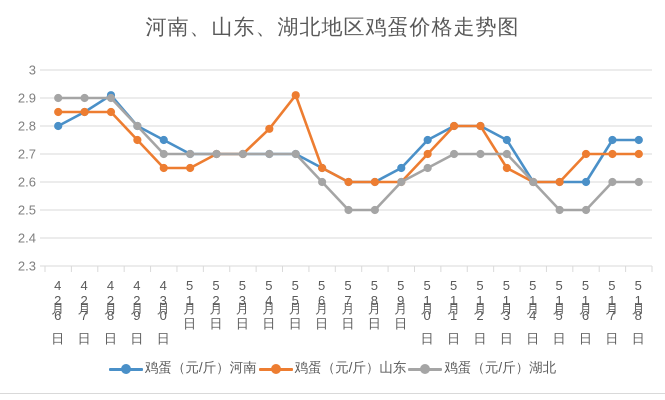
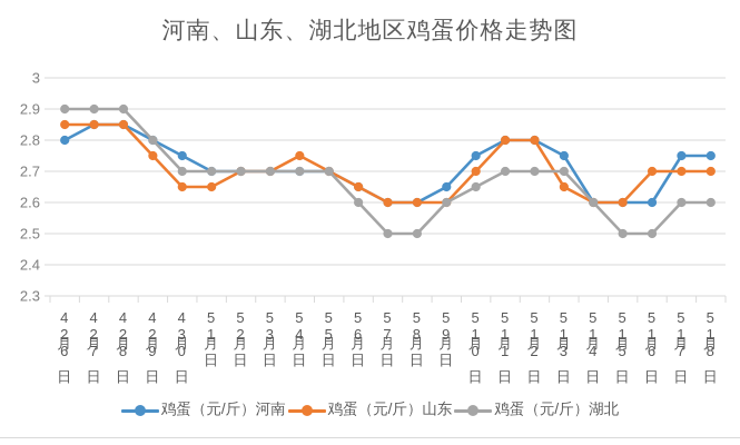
鸡蛋（元/斤）河南/4月28日: 2.91 -> 2.85
鸡蛋（元/斤）山东/5月4日: 2.79 -> 2.75
鸡蛋（元/斤）山东/5月5日: 2.91 -> 2.70
